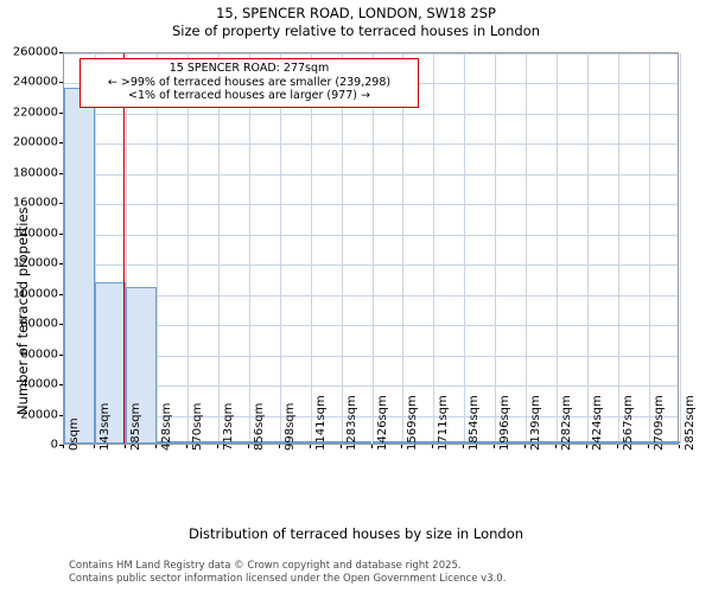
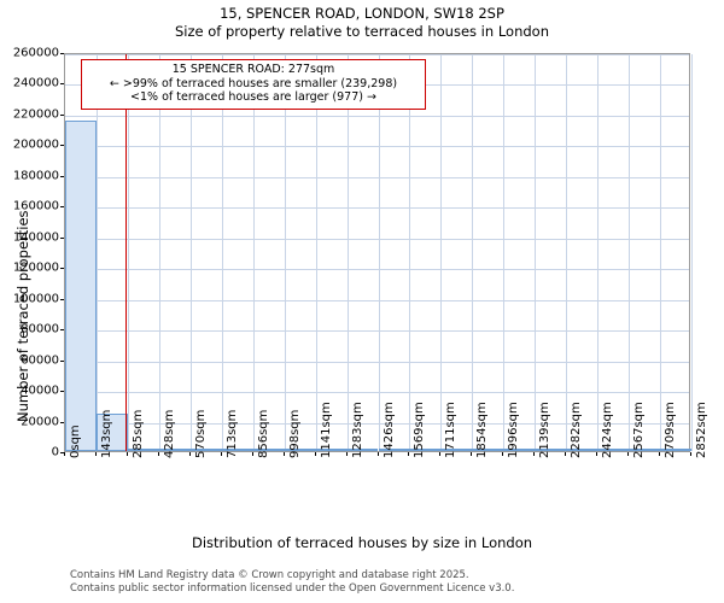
0sqm: 236000 -> 215000
143sqm: 107000 -> 24000
285sqm: 104000 -> 1000
